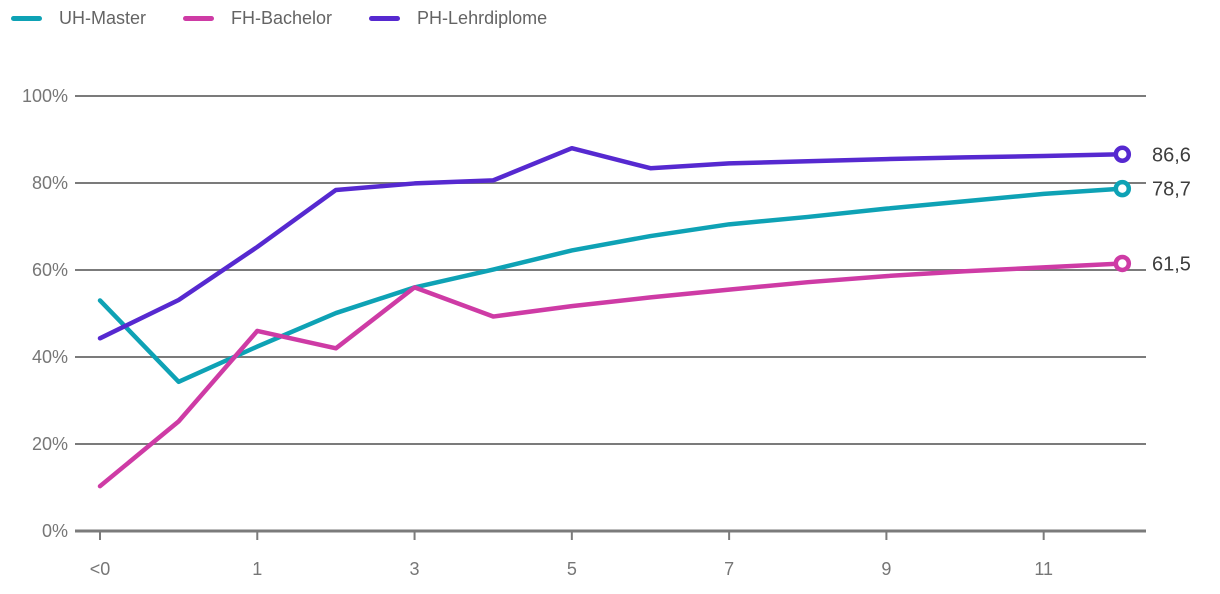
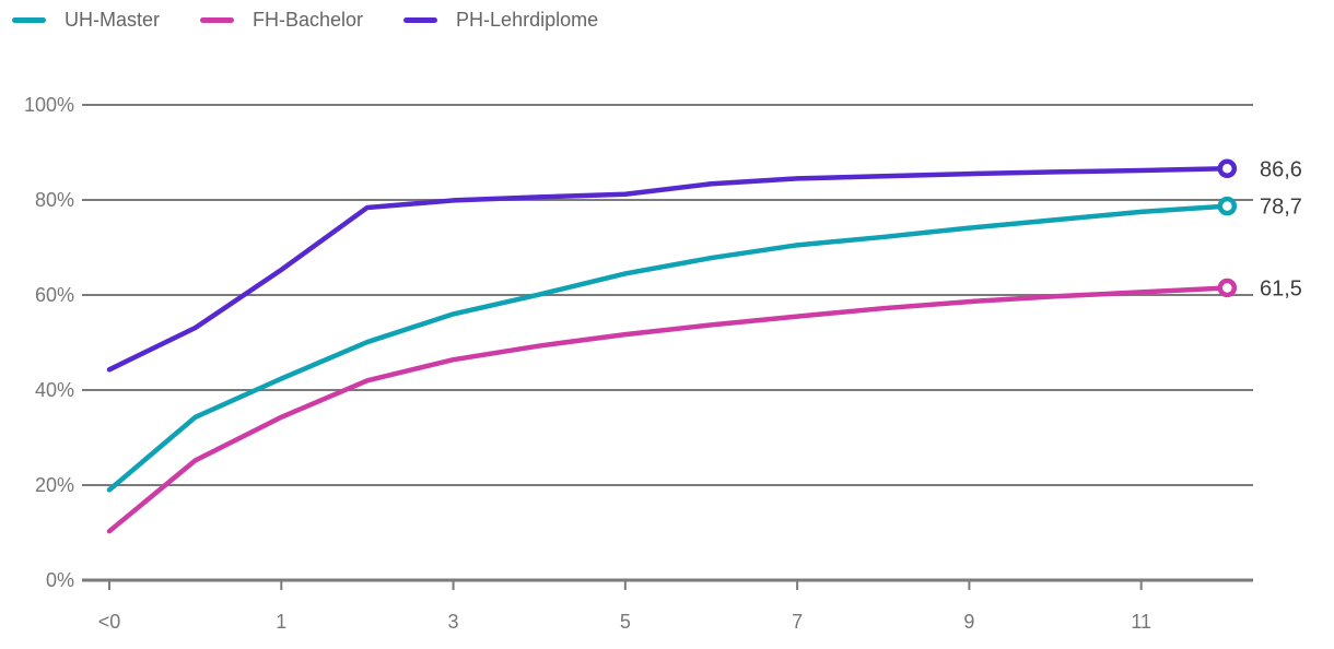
UH-Master/<0: 53% -> 19%
FH-Bachelor/1: 46% -> 34%
FH-Bachelor/3: 56% -> 46%
PH-Lehrdiplome/5: 88% -> 81%
